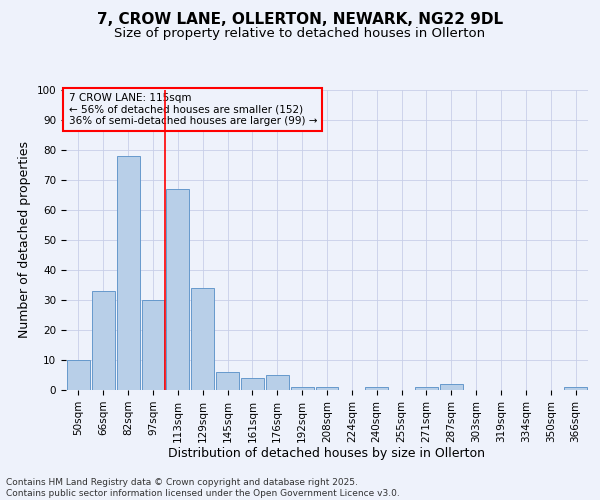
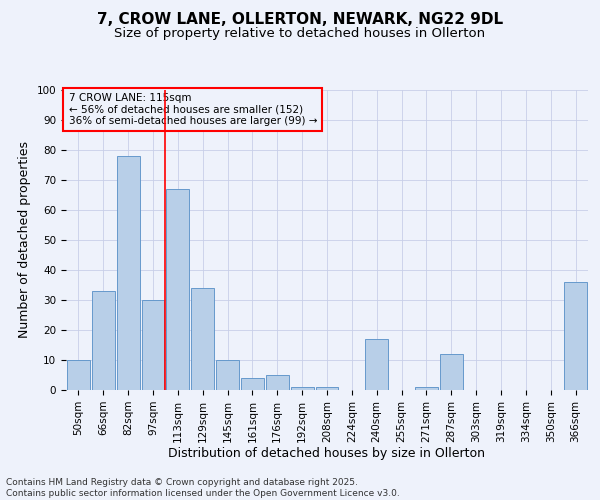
145sqm: 6 -> 10
240sqm: 1 -> 17
287sqm: 2 -> 12
366sqm: 1 -> 36
